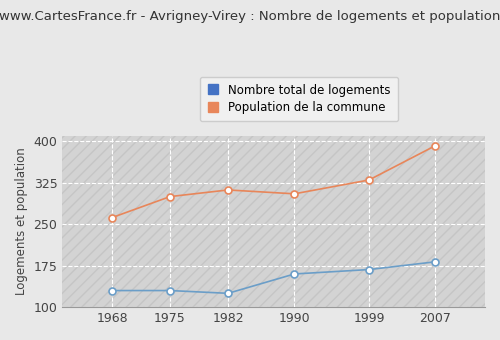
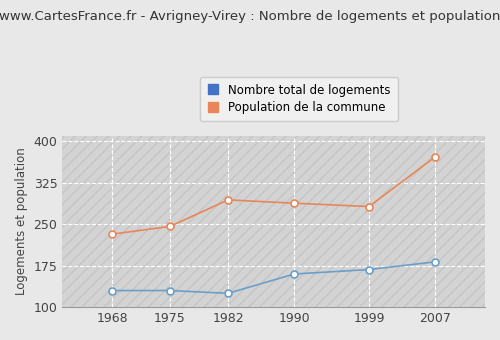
Population de la commune/1968: 262 -> 232
Population de la commune/1975: 300 -> 246
Population de la commune/1982: 312 -> 294
Population de la commune/1990: 305 -> 288
Population de la commune/1999: 330 -> 282
Population de la commune/2007: 392 -> 372
